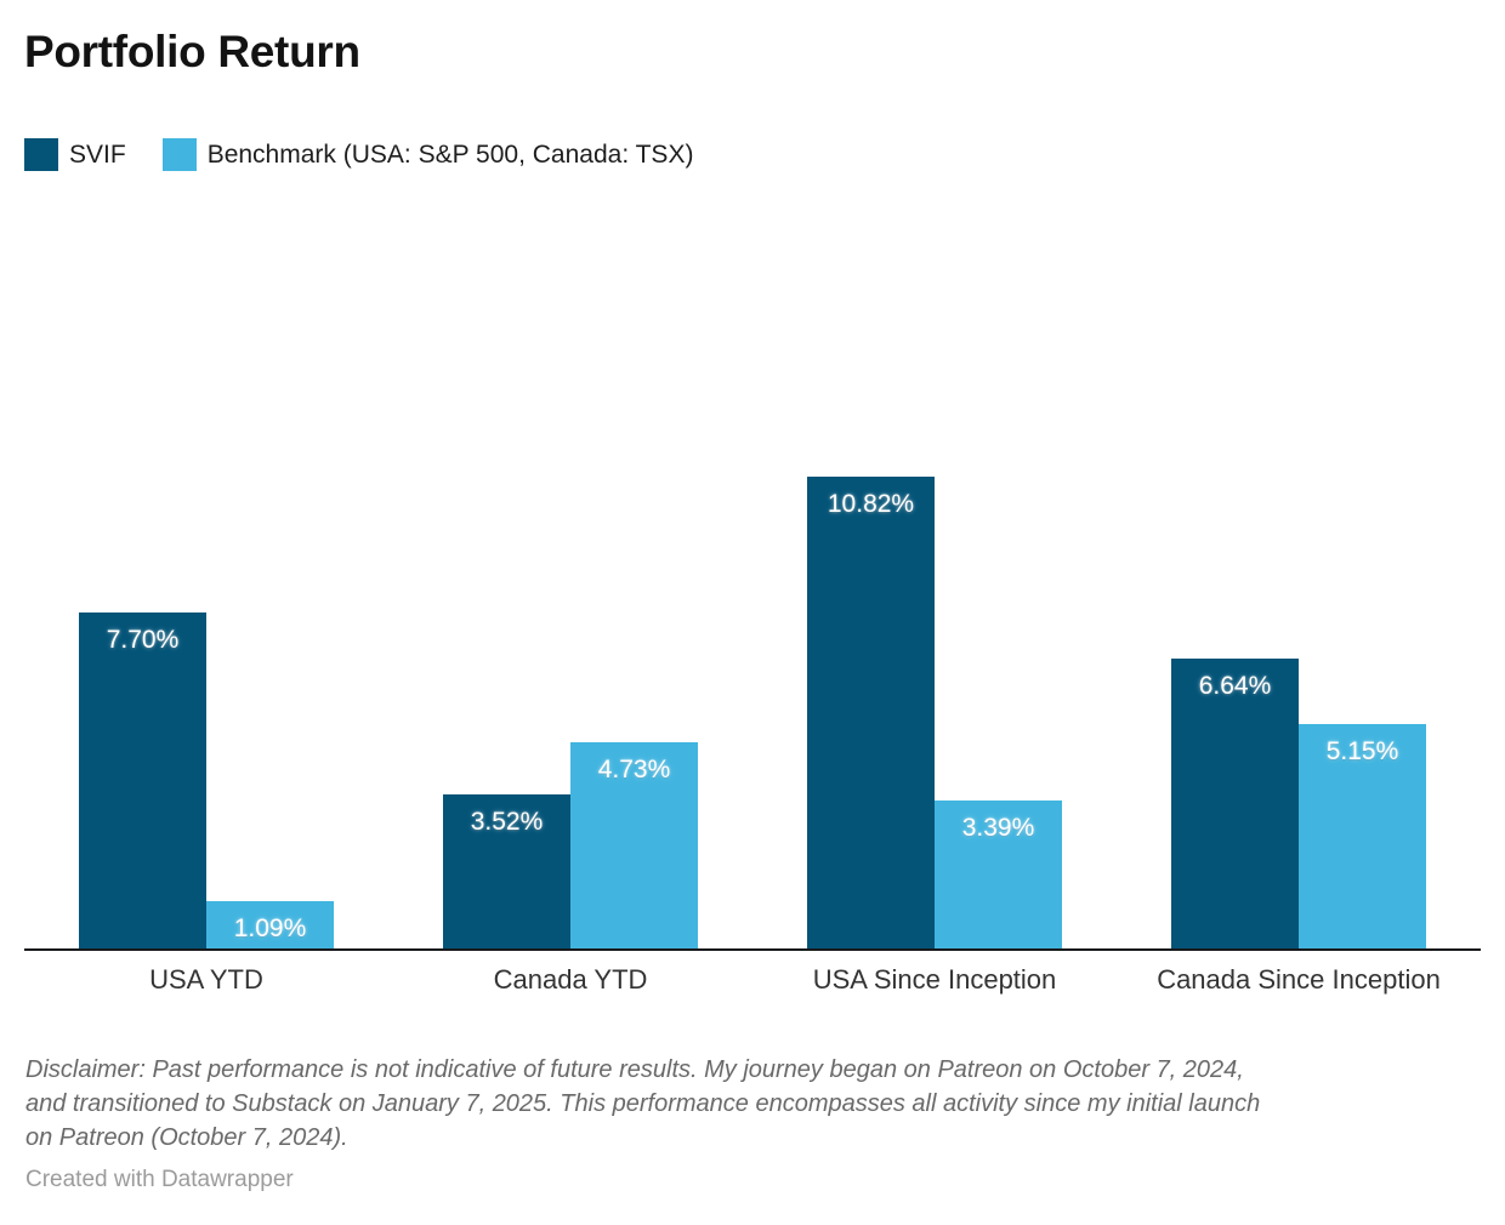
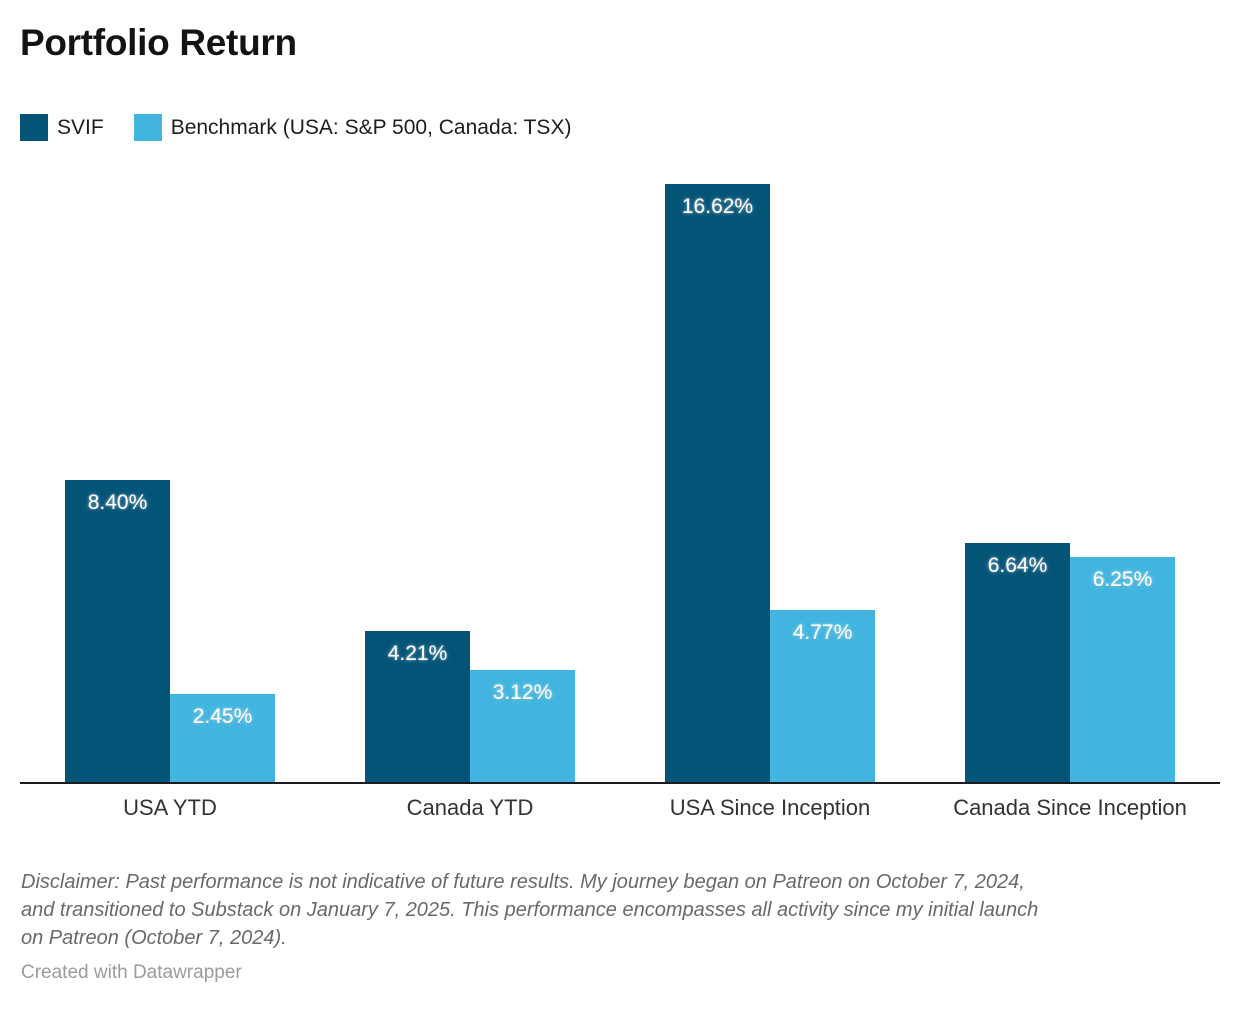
SVIF/USA YTD: 7.70% -> 8.40%
Benchmark (USA: S&P 500, Canada: TSX)/USA YTD: 1.09% -> 2.45%
SVIF/Canada YTD: 3.52% -> 4.21%
Benchmark (USA: S&P 500, Canada: TSX)/Canada YTD: 4.73% -> 3.12%
SVIF/USA Since Inception: 10.82% -> 16.62%
Benchmark (USA: S&P 500, Canada: TSX)/USA Since Inception: 3.39% -> 4.77%
Benchmark (USA: S&P 500, Canada: TSX)/Canada Since Inception: 5.15% -> 6.25%
